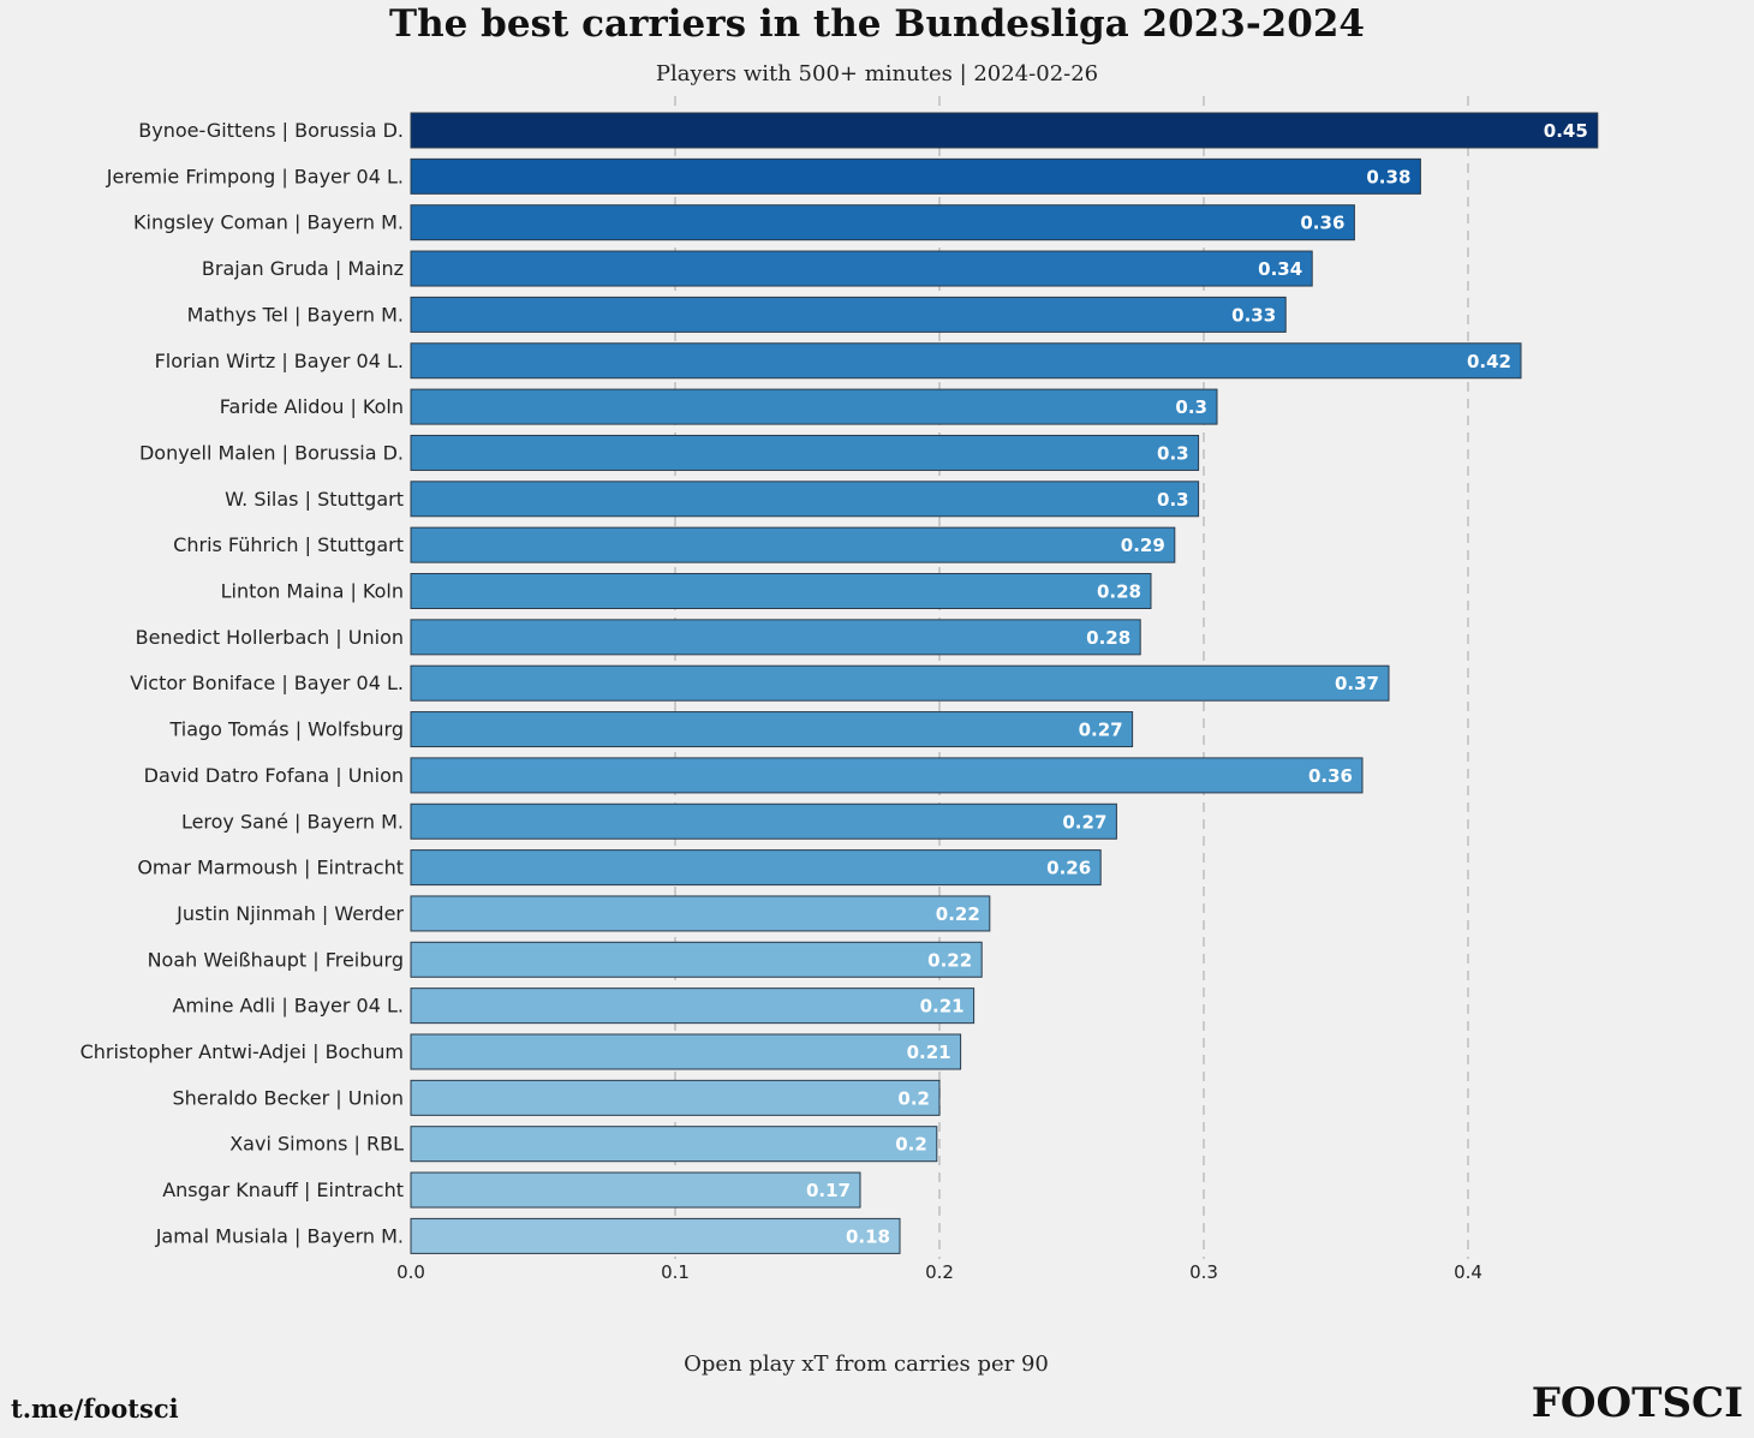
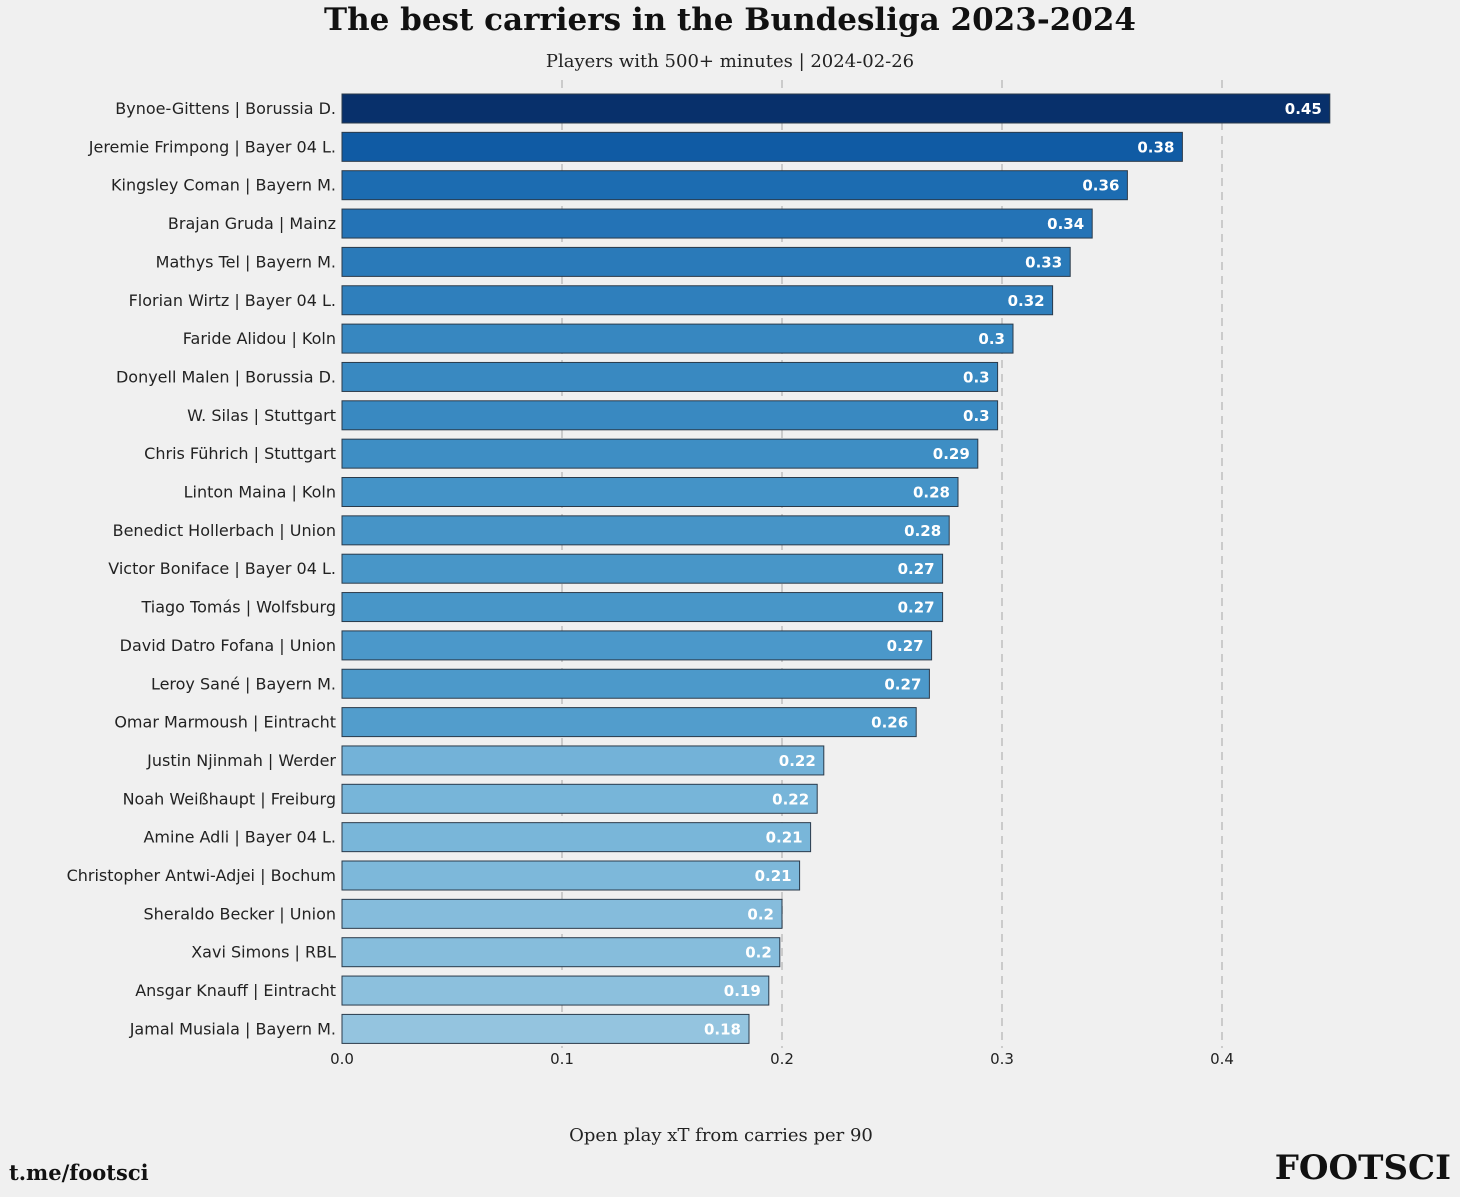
Florian Wirtz | Bayer 04 L.: 0.42 -> 0.32
Victor Boniface | Bayer 04 L.: 0.37 -> 0.27
David Datro Fofana | Union: 0.36 -> 0.27
Ansgar Knauff | Eintracht: 0.17 -> 0.19
